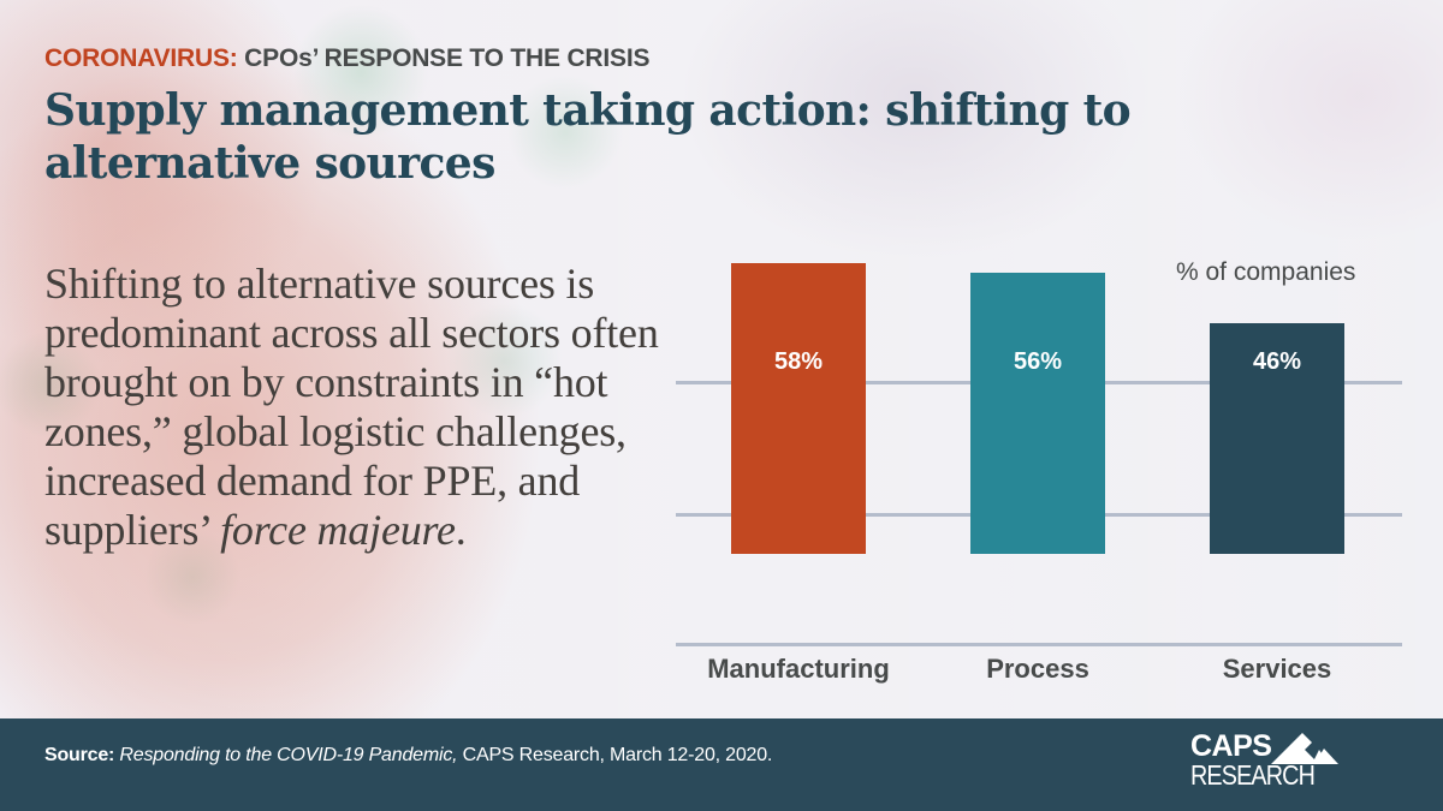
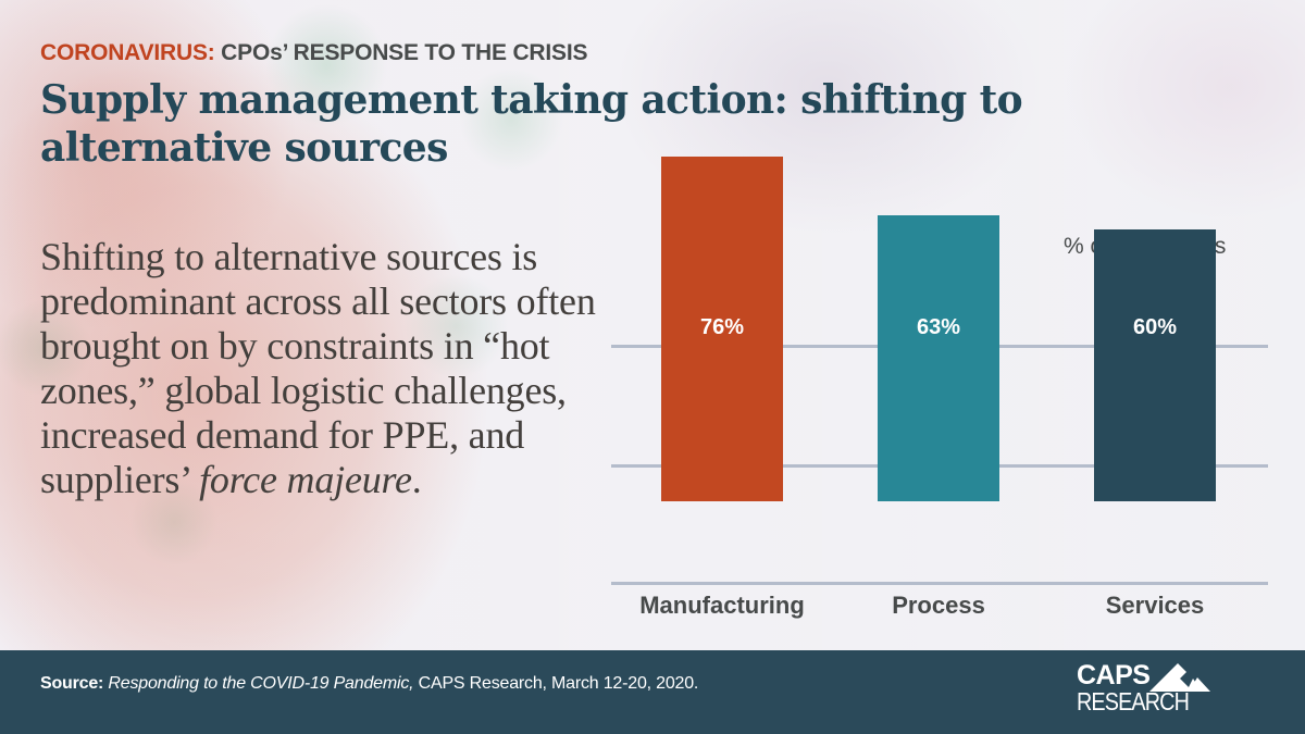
Manufacturing: 58% -> 76%
Process: 56% -> 63%
Services: 46% -> 60%
